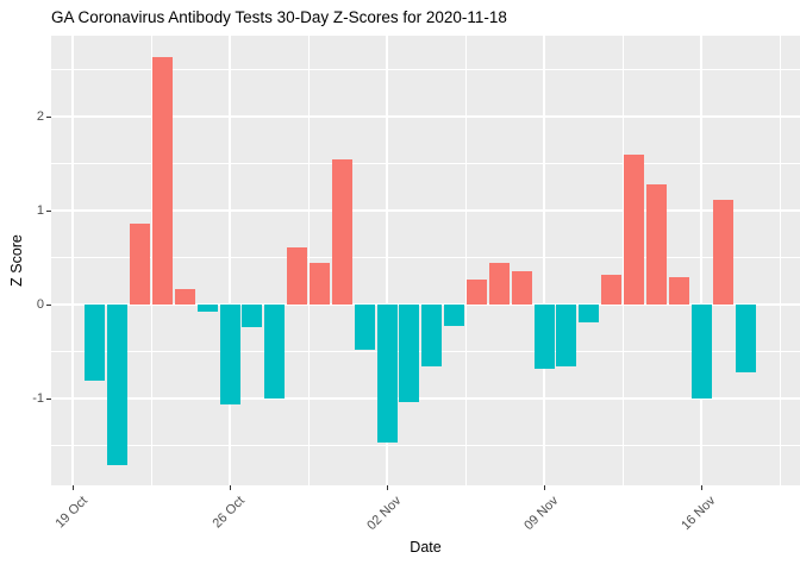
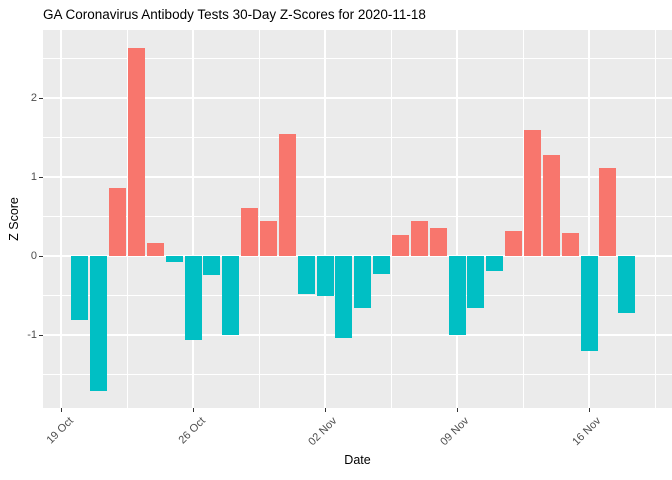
02 Nov: -1.5 -> -0.5
09 Nov: -0.7 -> -1.0
16 Nov: -1.0 -> -1.2
